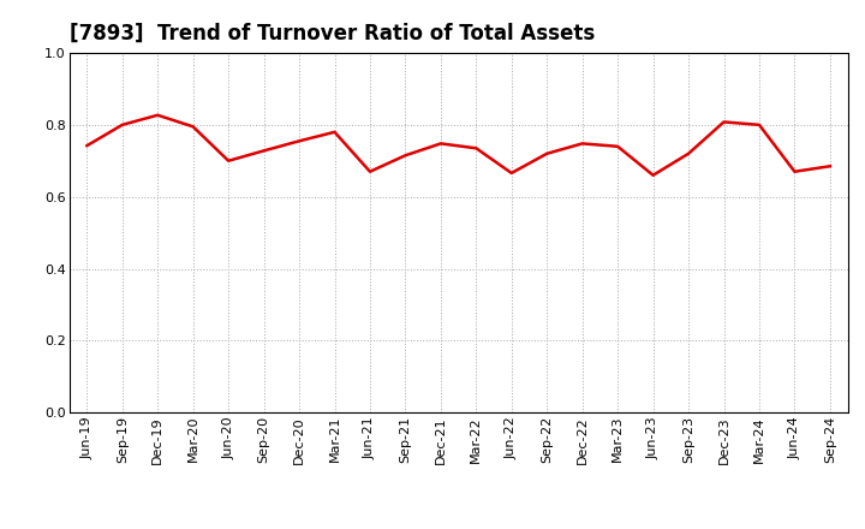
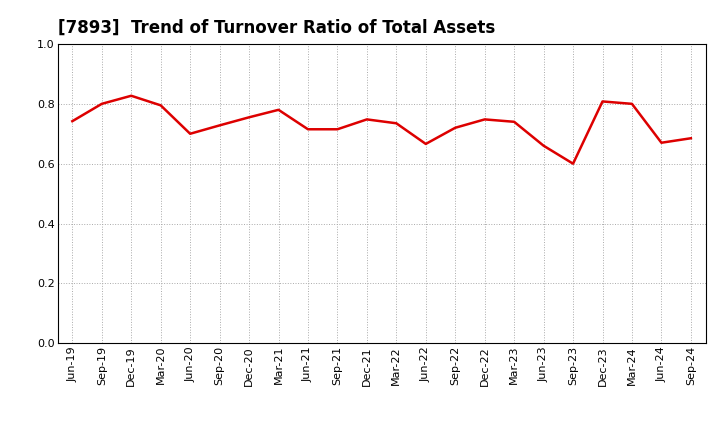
Jun-21: 0.670 -> 0.715
Sep-23: 0.720 -> 0.600
